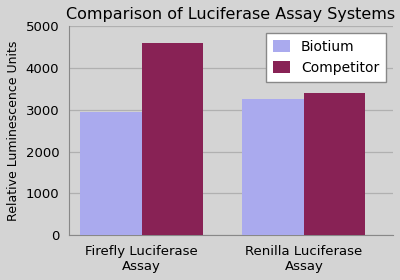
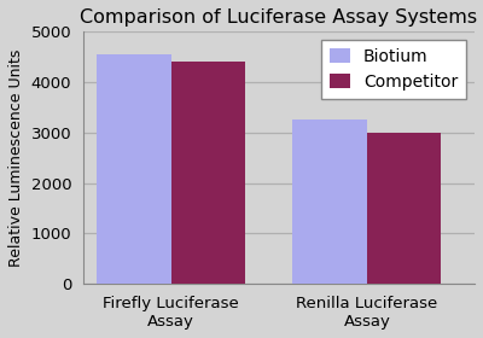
Biotium/Firefly Luciferase Assay: 2950 -> 4550
Competitor/Firefly Luciferase Assay: 4600 -> 4400
Competitor/Renilla Luciferase Assay: 3400 -> 3000
